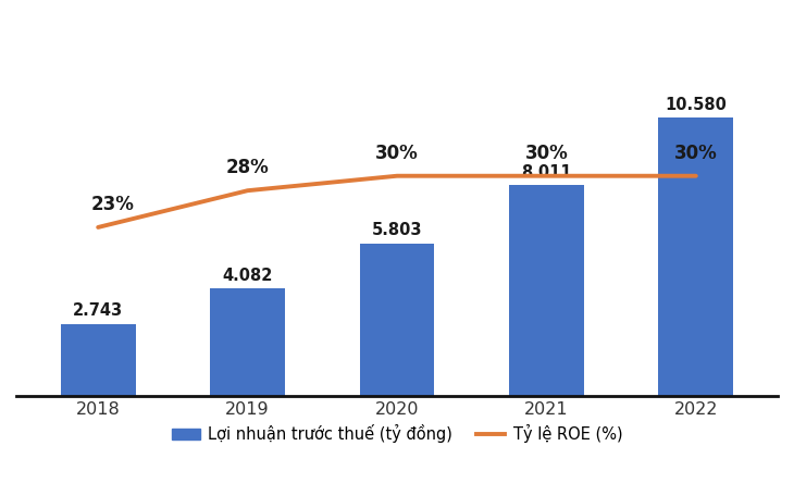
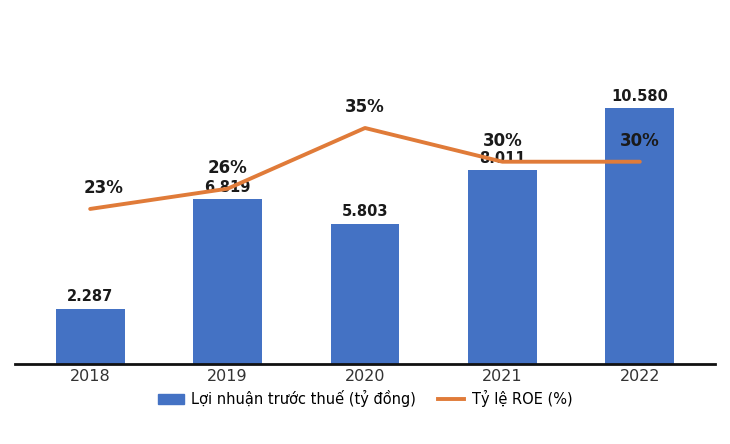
Lợi nhuận trước thuế (tỷ đồng)/2018: 2.743 -> 2.287
Lợi nhuận trước thuế (tỷ đồng)/2019: 4.082 -> 6.819
Tỷ lệ ROE (%)/2019: 28% -> 26%
Tỷ lệ ROE (%)/2020: 30% -> 35%
